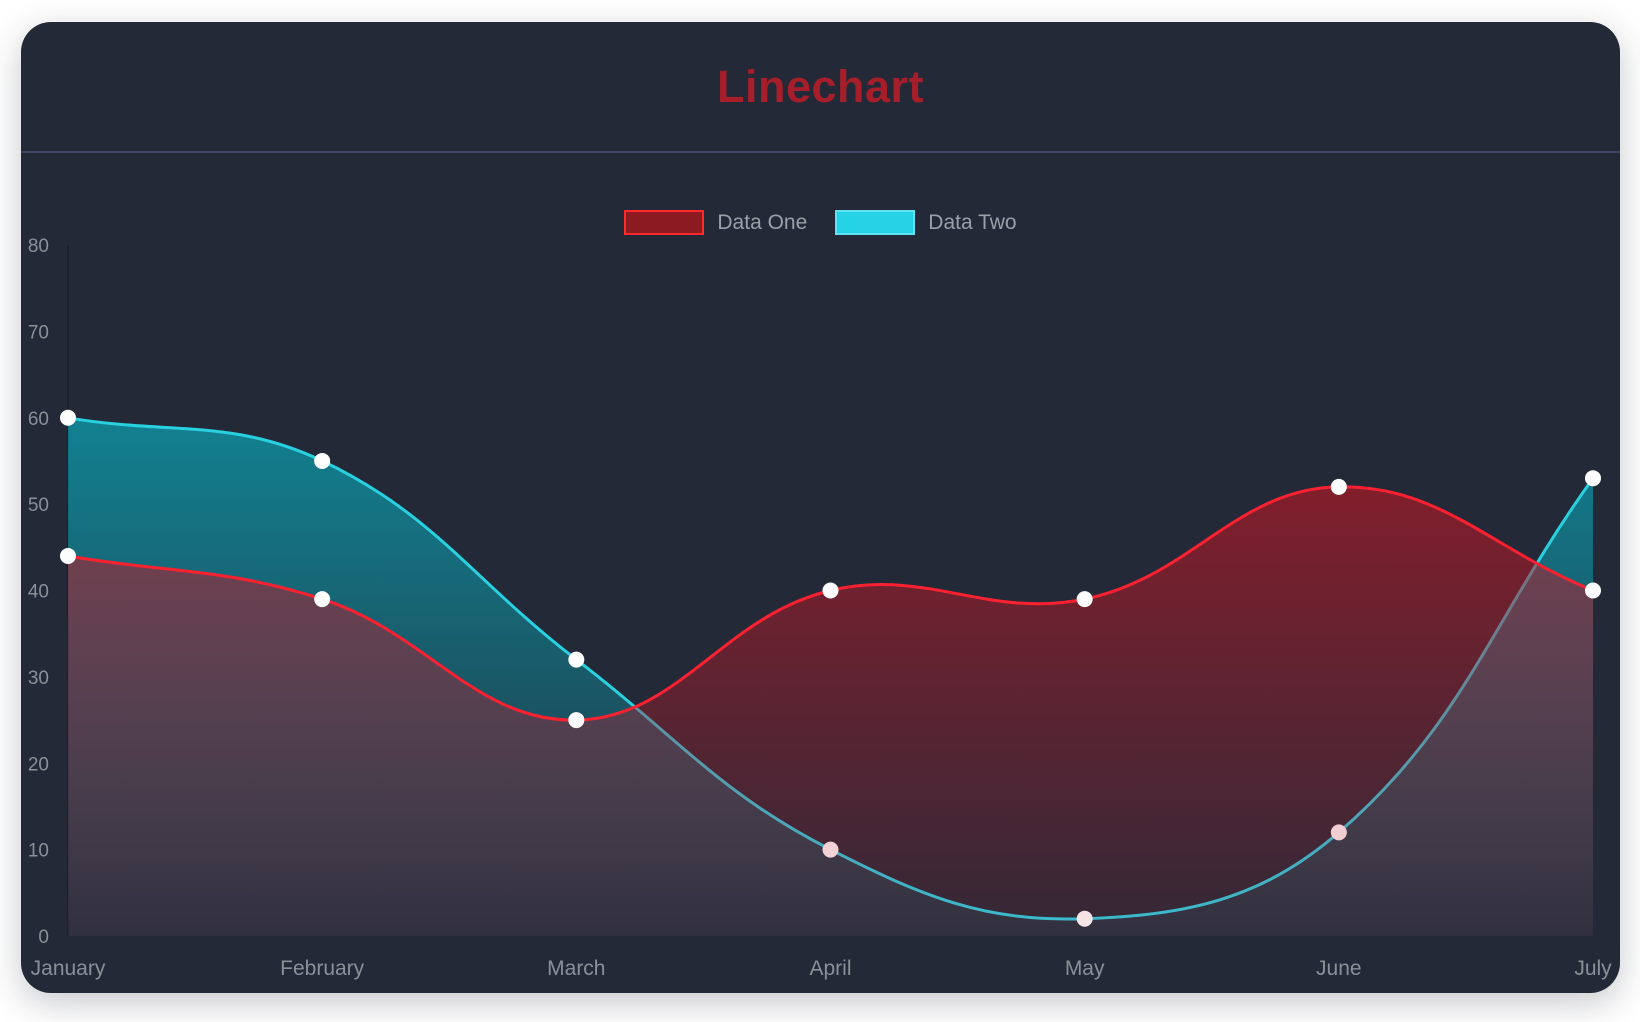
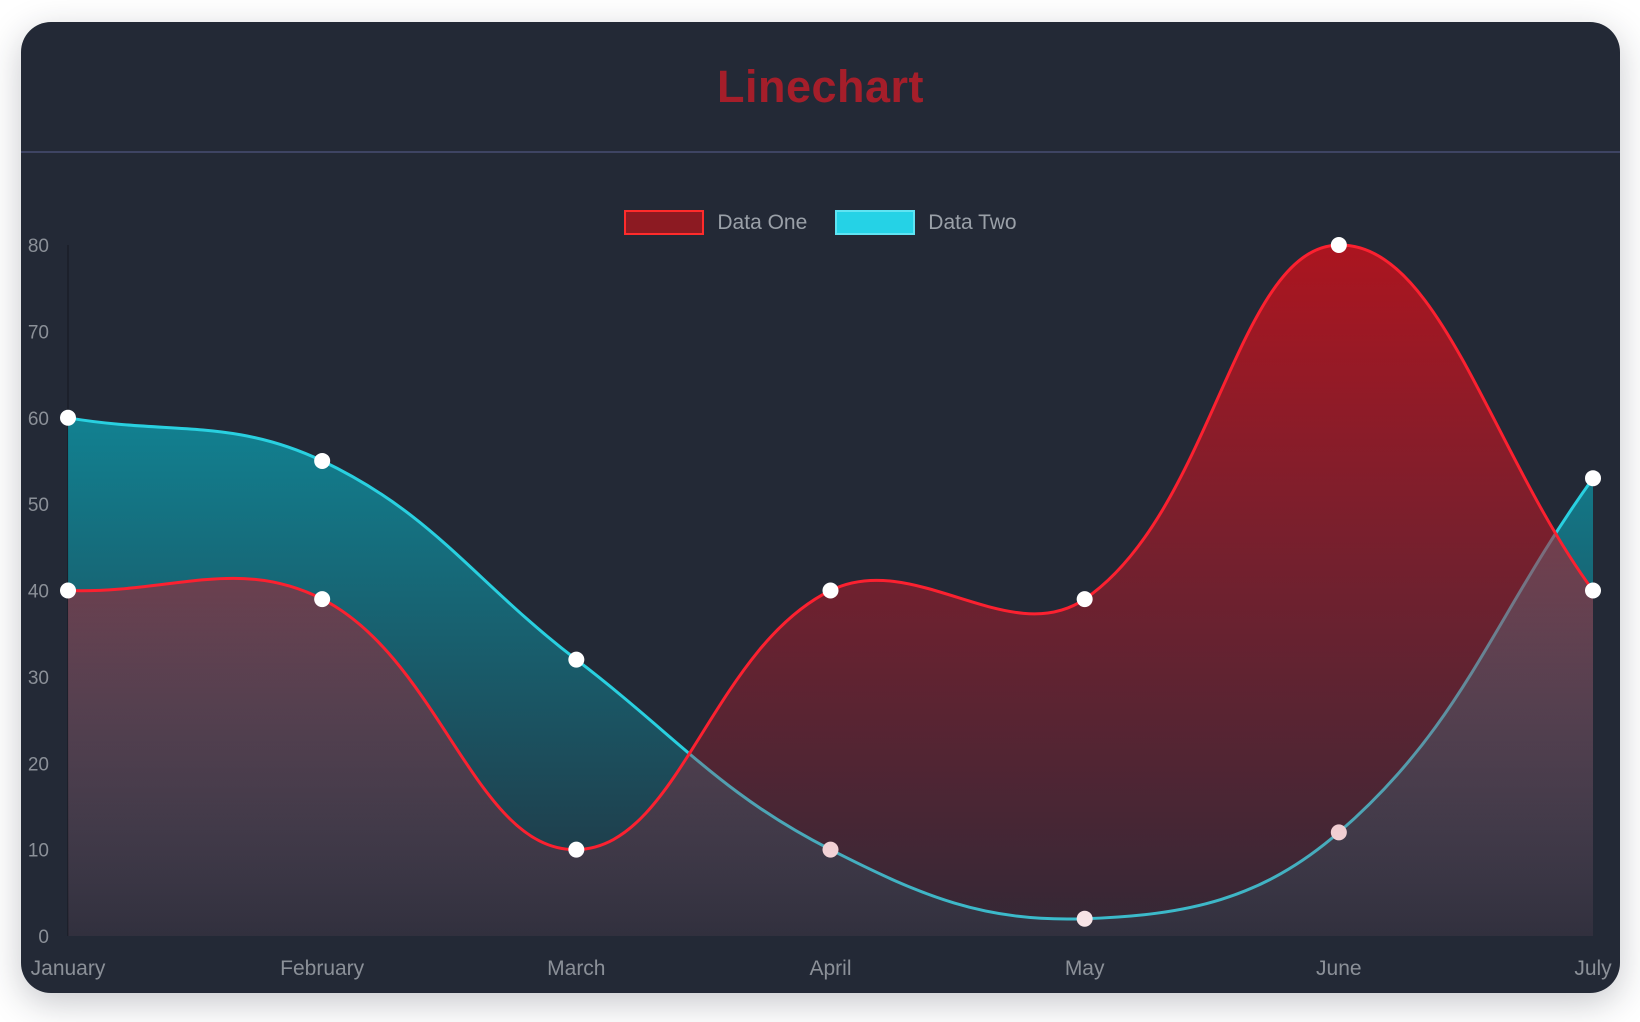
Data One/January: 44 -> 40
Data One/March: 25 -> 10
Data One/June: 52 -> 80
